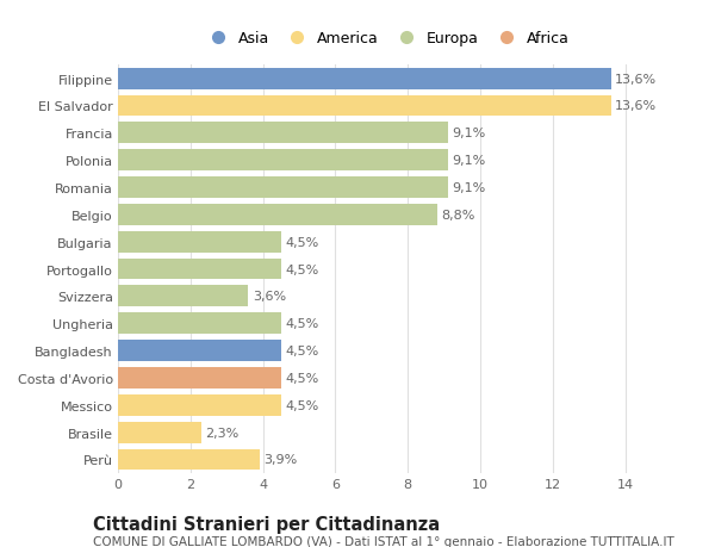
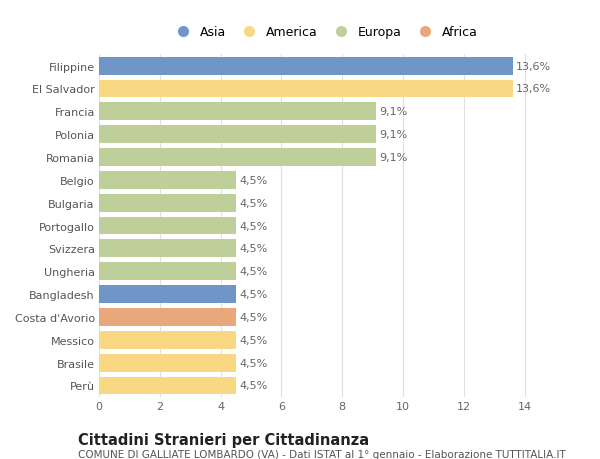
Belgio: 8,8% -> 4,5%
Svizzera: 3,6% -> 4,5%
Brasile: 2,3% -> 4,5%
Perù: 3,9% -> 4,5%
